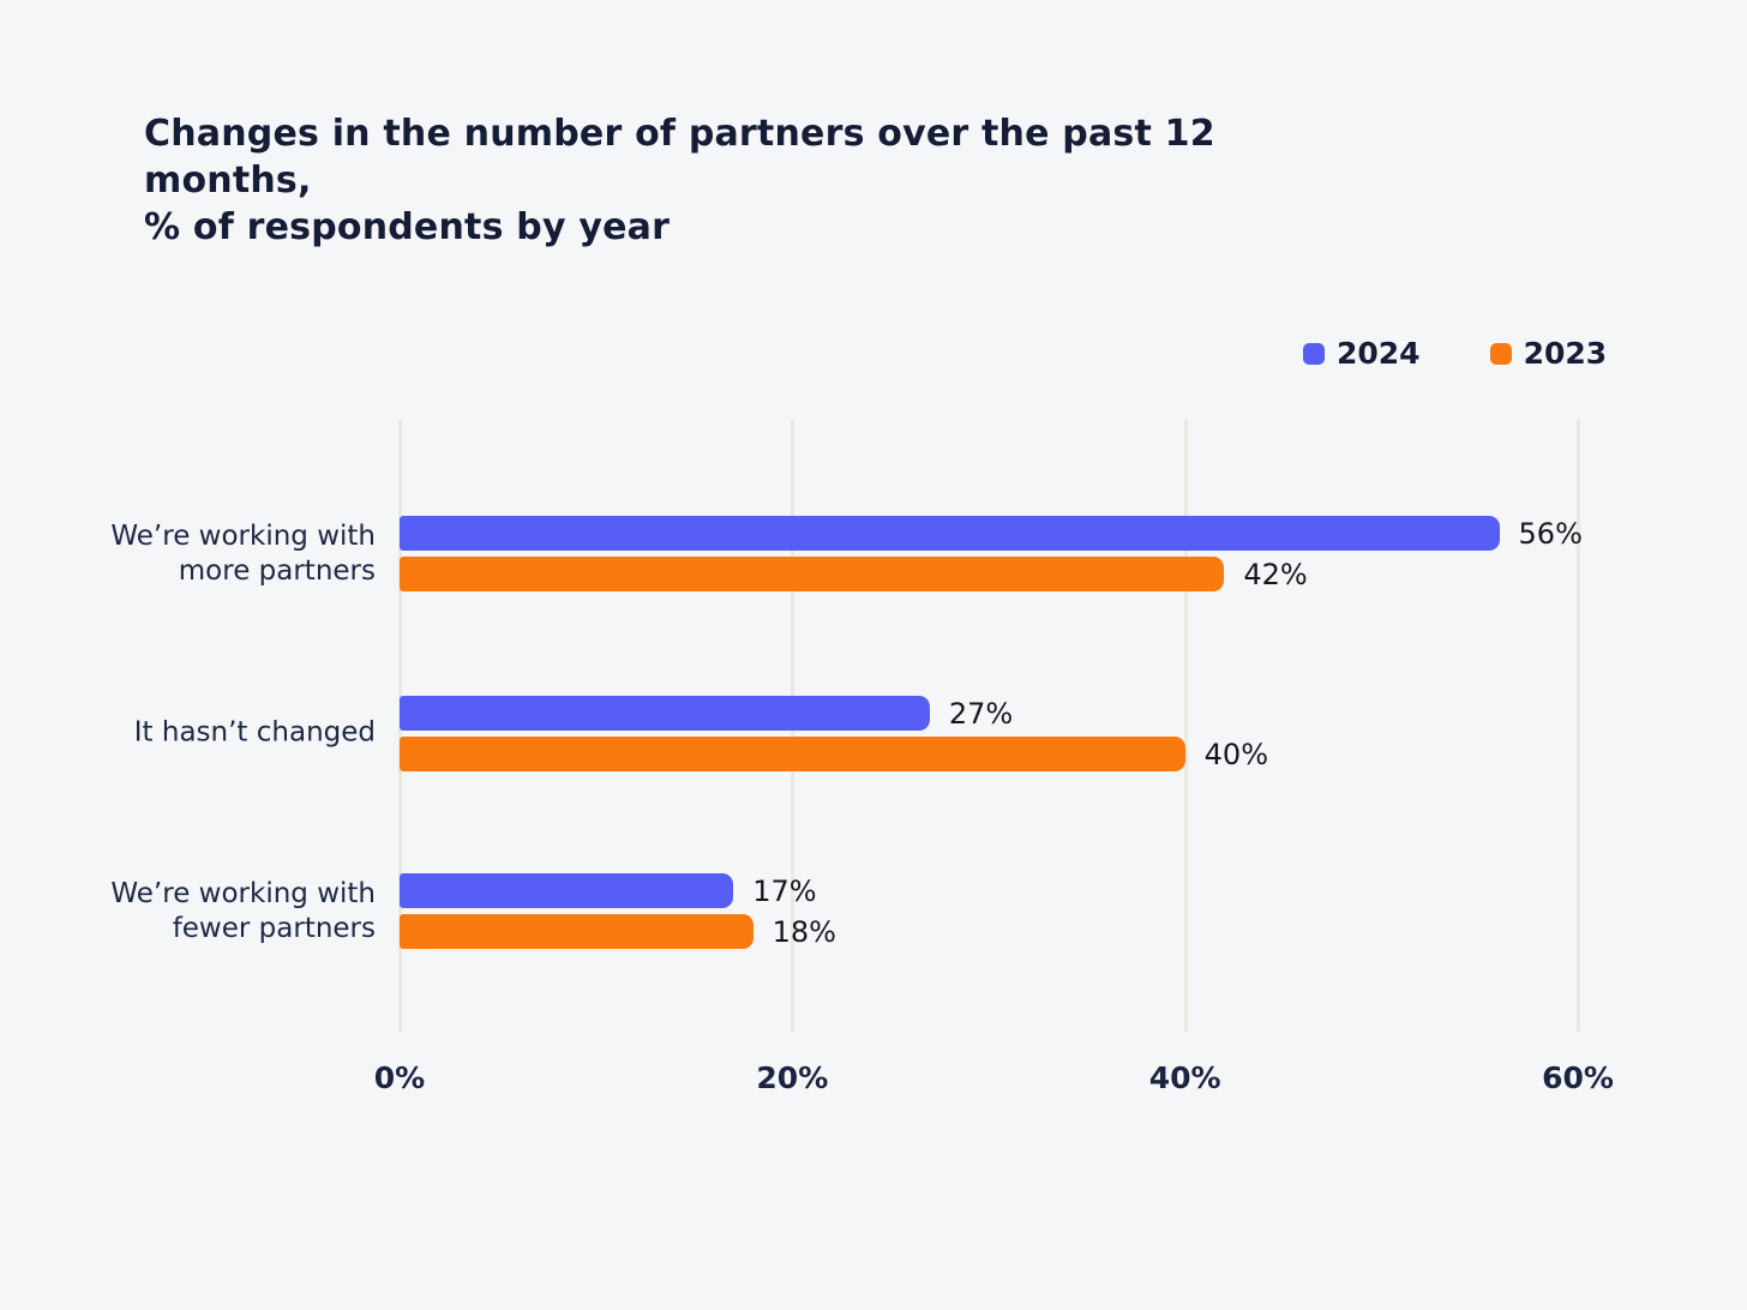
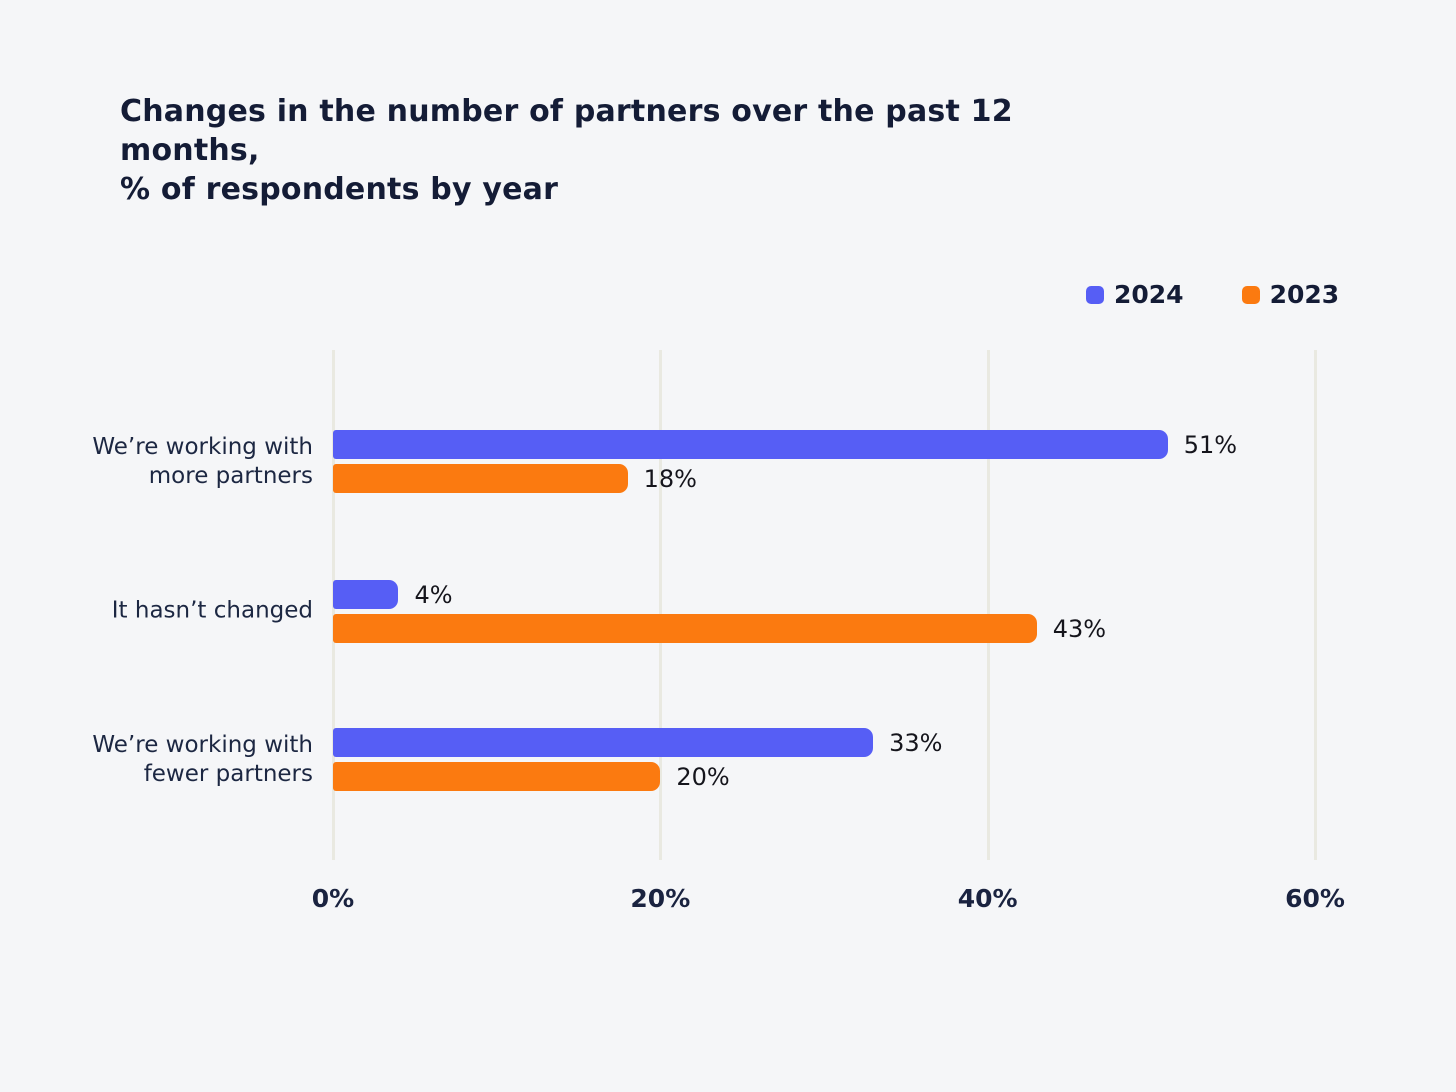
2024/We’re working with more partners: 56% -> 51%
2023/We’re working with more partners: 42% -> 18%
2024/It hasn’t changed: 27% -> 4%
2023/It hasn’t changed: 40% -> 43%
2024/We’re working with fewer partners: 17% -> 33%
2023/We’re working with fewer partners: 18% -> 20%
